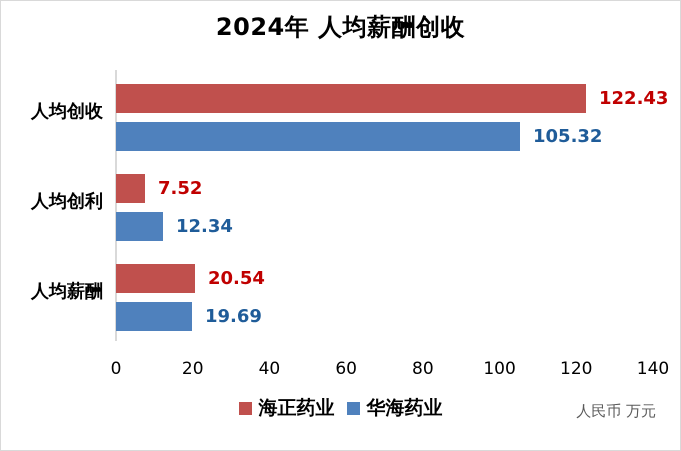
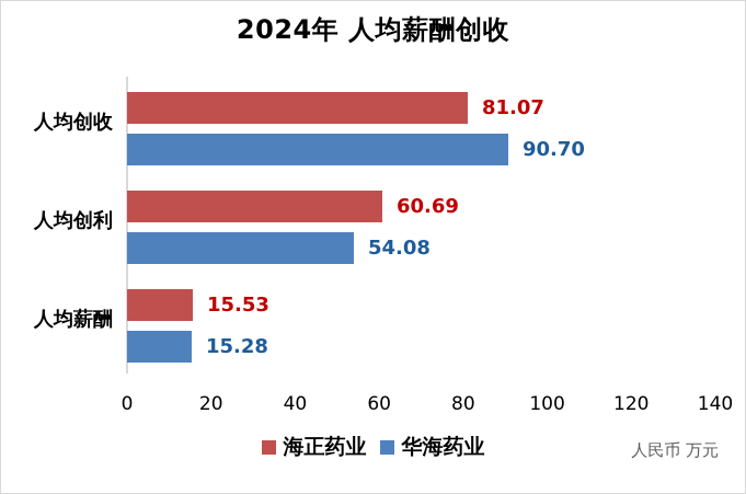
海正药业/人均创收: 122.43 -> 81.07
华海药业/人均创收: 105.32 -> 90.70
海正药业/人均创利: 7.52 -> 60.69
华海药业/人均创利: 12.34 -> 54.08
海正药业/人均薪酬: 20.54 -> 15.53
华海药业/人均薪酬: 19.69 -> 15.28
